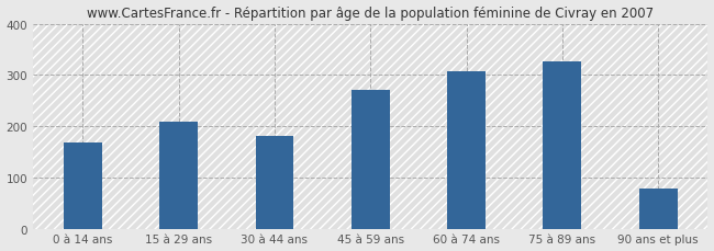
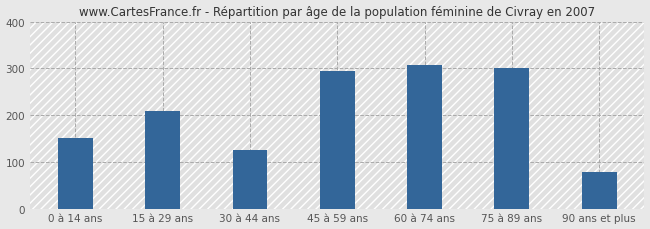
0 à 14 ans: 168 -> 150
30 à 44 ans: 181 -> 125
45 à 59 ans: 270 -> 295
75 à 89 ans: 327 -> 300
